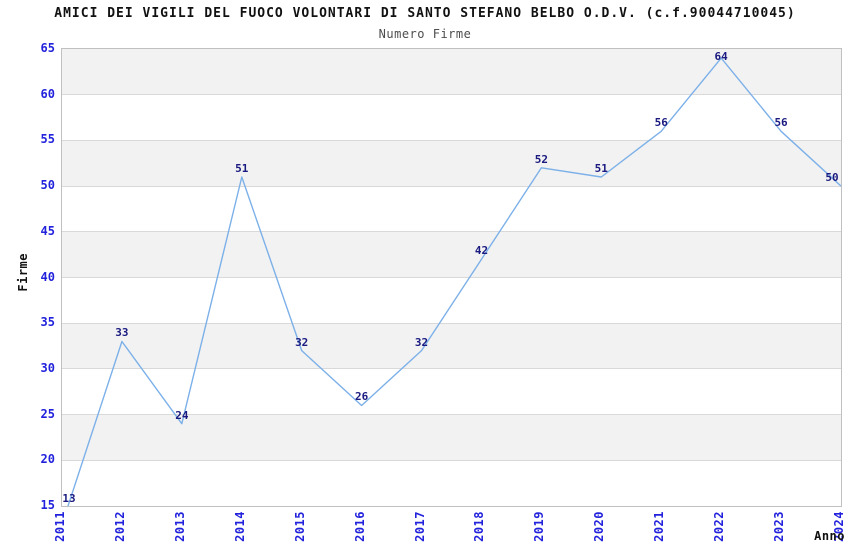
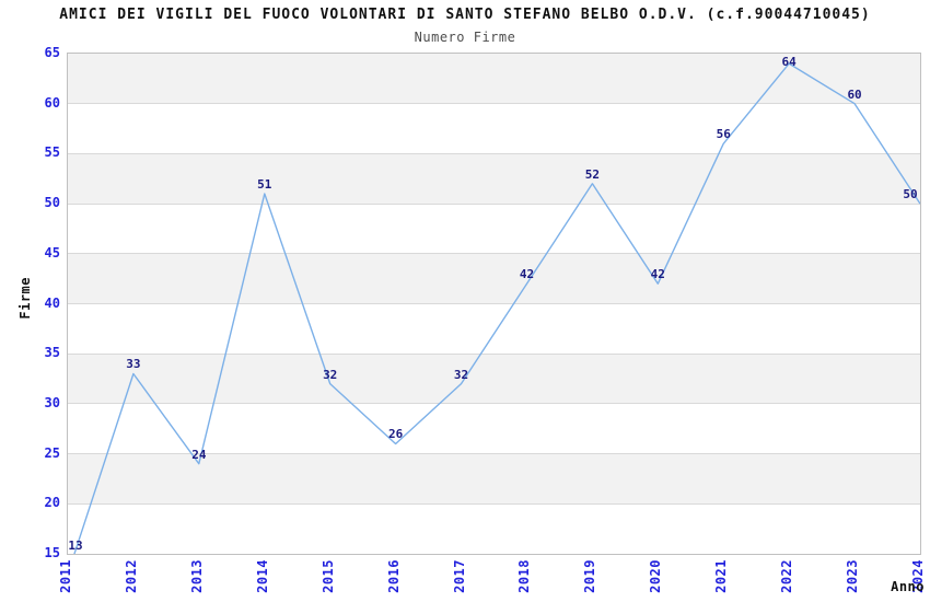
2020: 51 -> 42
2023: 56 -> 60
